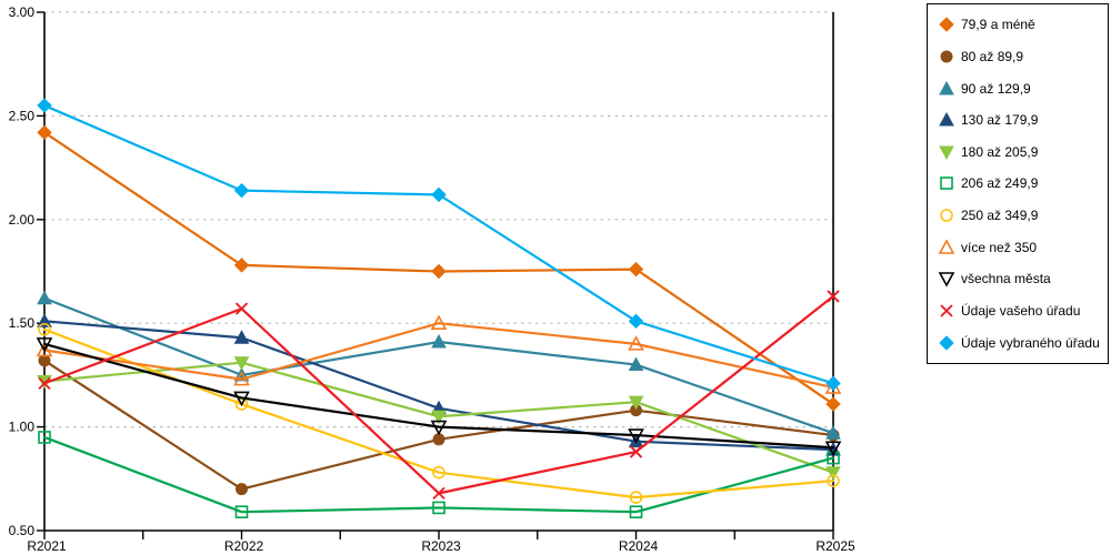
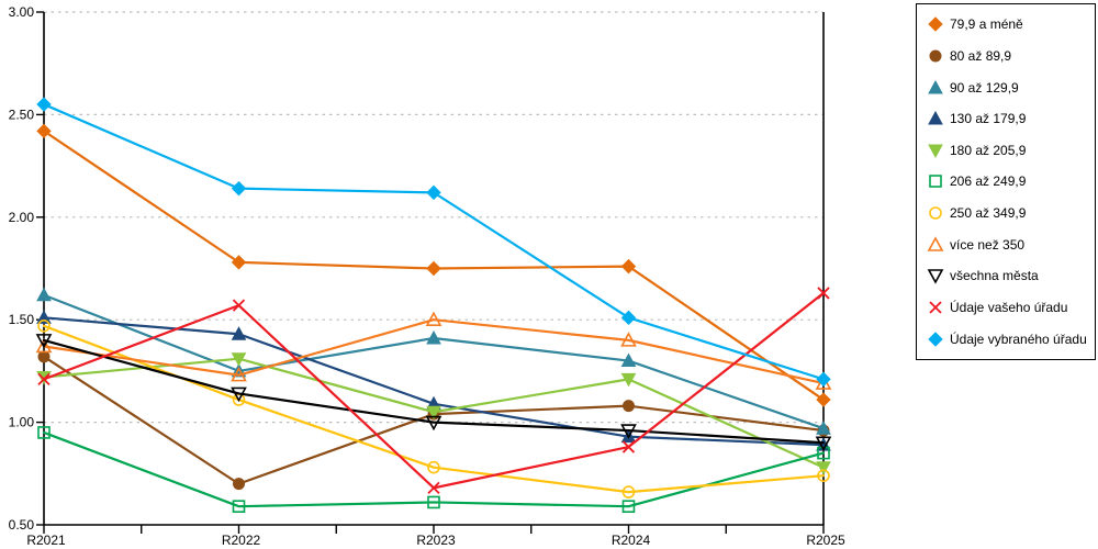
80 až 89,9/R2023: 0.94 -> 1.04
180 až 205,9/R2024: 1.12 -> 1.21
